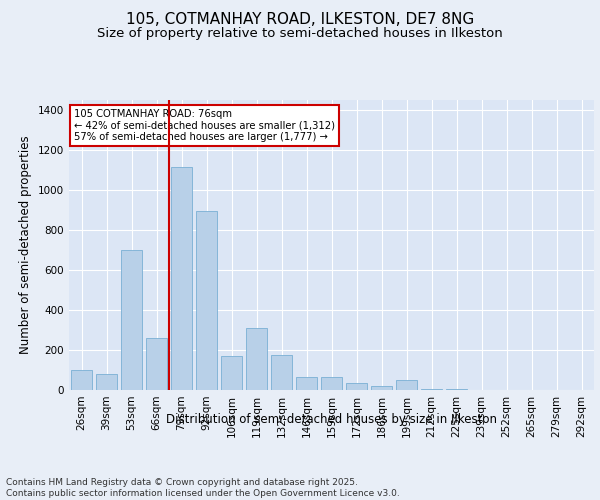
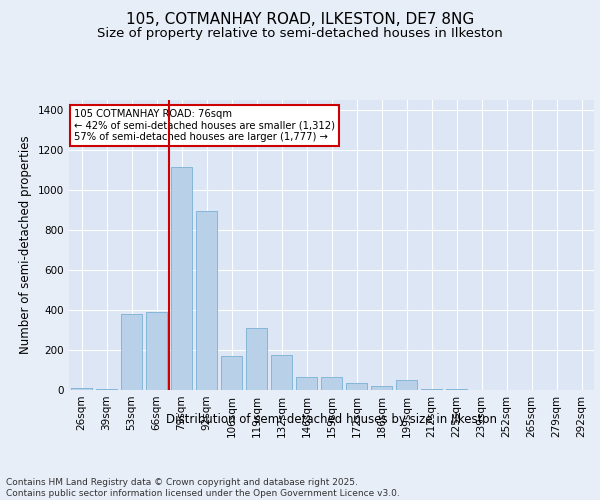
26sqm: 100 -> 10
39sqm: 80 -> 0
53sqm: 700 -> 380
66sqm: 260 -> 390
